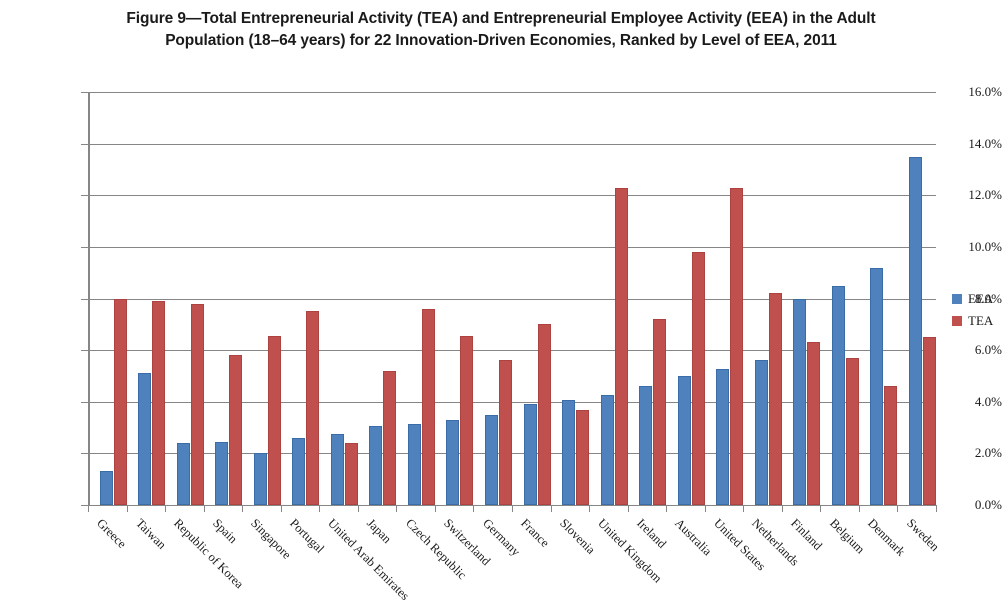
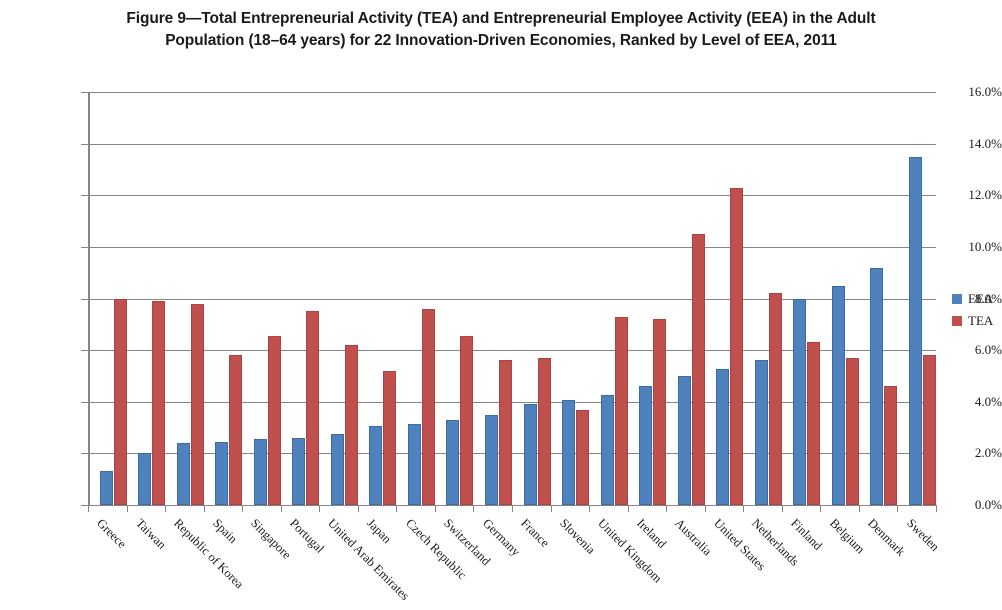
EEA/Taiwan: 5.1% -> 2.0%
EEA/Singapore: 2.0% -> 2.5%
TEA/United Arab Emirates: 2.4% -> 6.2%
TEA/France: 7.0% -> 5.7%
TEA/United Kingdom: 12.3% -> 7.3%
TEA/Australia: 9.8% -> 10.5%
TEA/Sweden: 6.5% -> 5.8%
